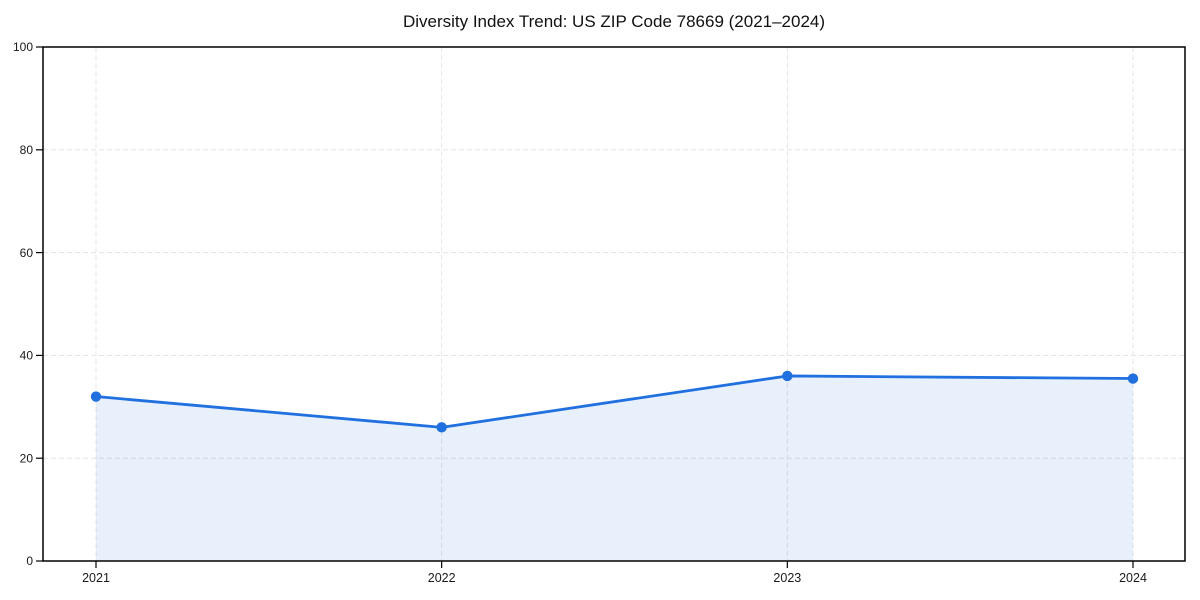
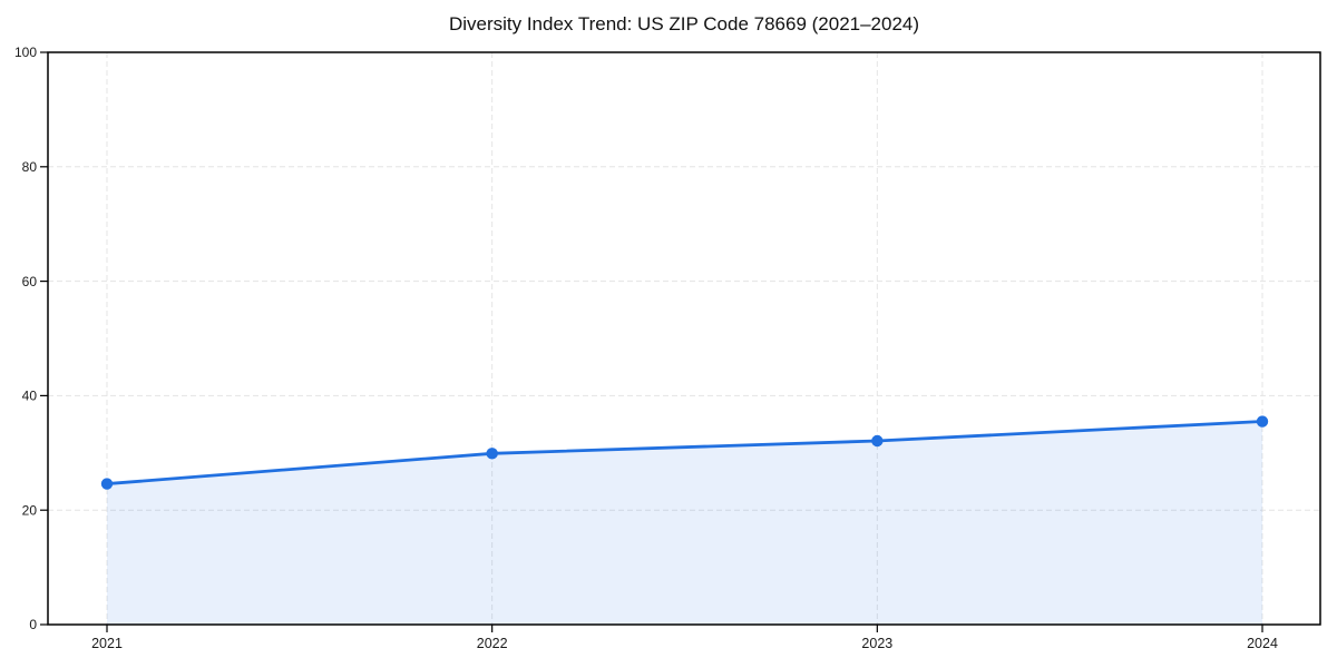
2021: 32 -> 25
2022: 26 -> 30
2023: 36 -> 32
